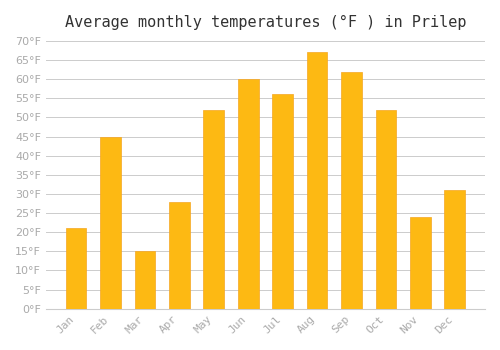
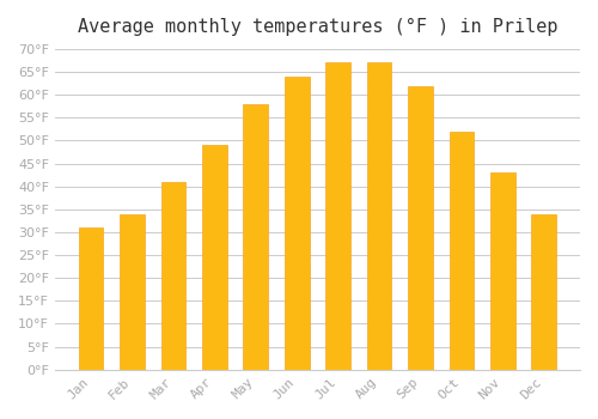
Jan: 21°F -> 31°F
Feb: 45°F -> 34°F
Mar: 15°F -> 41°F
Apr: 28°F -> 49°F
May: 52°F -> 58°F
Jun: 60°F -> 64°F
Jul: 56°F -> 67°F
Nov: 24°F -> 43°F
Dec: 31°F -> 34°F
